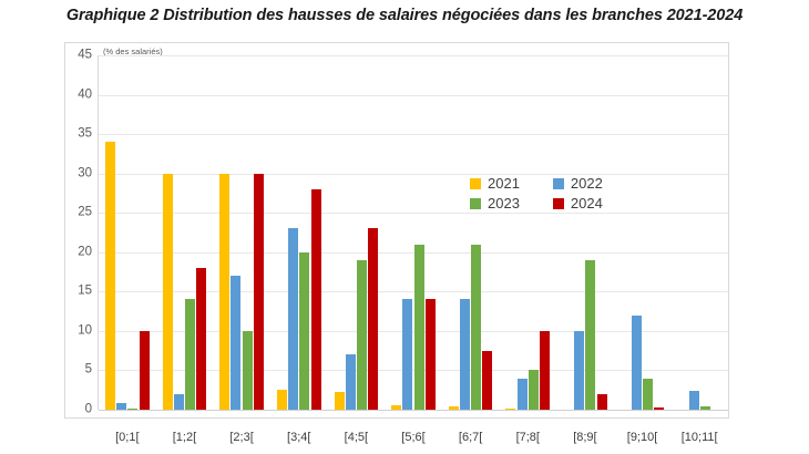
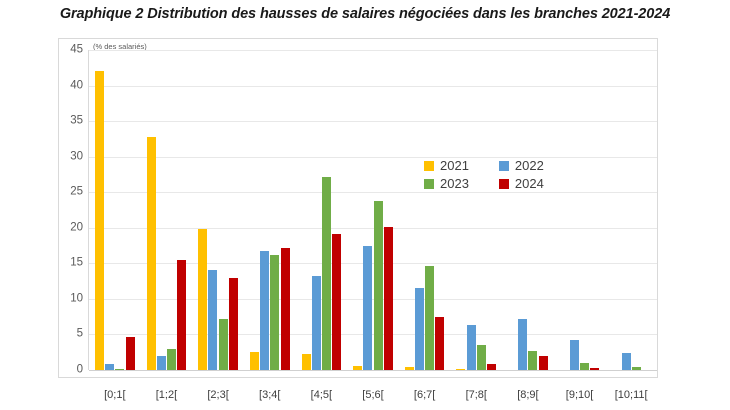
2021/[0;1[: 34 -> 42
2024/[0;1[: 10 -> 5
2021/[1;2[: 30 -> 33
2023/[1;2[: 14 -> 3
2024/[1;2[: 18 -> 16
2021/[2;3[: 30 -> 20
2022/[2;3[: 17 -> 14
2023/[2;3[: 10 -> 7
2024/[2;3[: 30 -> 13
2022/[3;4[: 23 -> 17
2023/[3;4[: 20 -> 16
2024/[3;4[: 28 -> 17
2022/[4;5[: 7 -> 13
2023/[4;5[: 19 -> 27
2024/[4;5[: 23 -> 19
2022/[5;6[: 14 -> 18
2023/[5;6[: 21 -> 24
2024/[5;6[: 14 -> 20
2022/[6;7[: 14 -> 12
2023/[6;7[: 21 -> 15
2022/[7;8[: 4 -> 6
2023/[7;8[: 5 -> 4
2024/[7;8[: 10 -> 1
2022/[8;9[: 10 -> 7
2023/[8;9[: 19 -> 3
2022/[9;10[: 12 -> 4
2023/[9;10[: 4 -> 1
